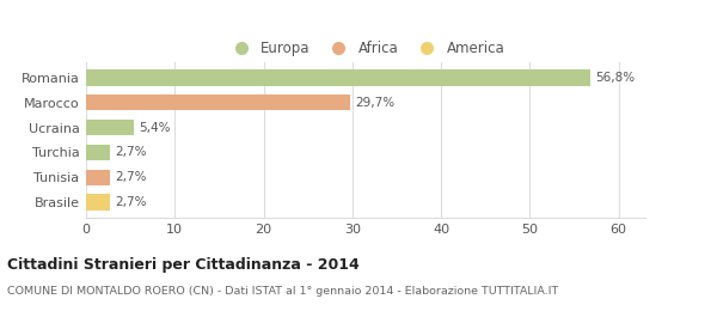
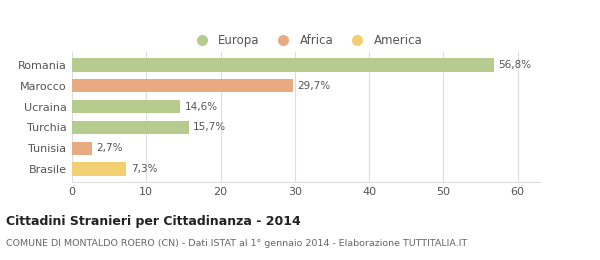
Ucraina: 5,4% -> 14,6%
Turchia: 2,7% -> 15,7%
Brasile: 2,7% -> 7,3%
